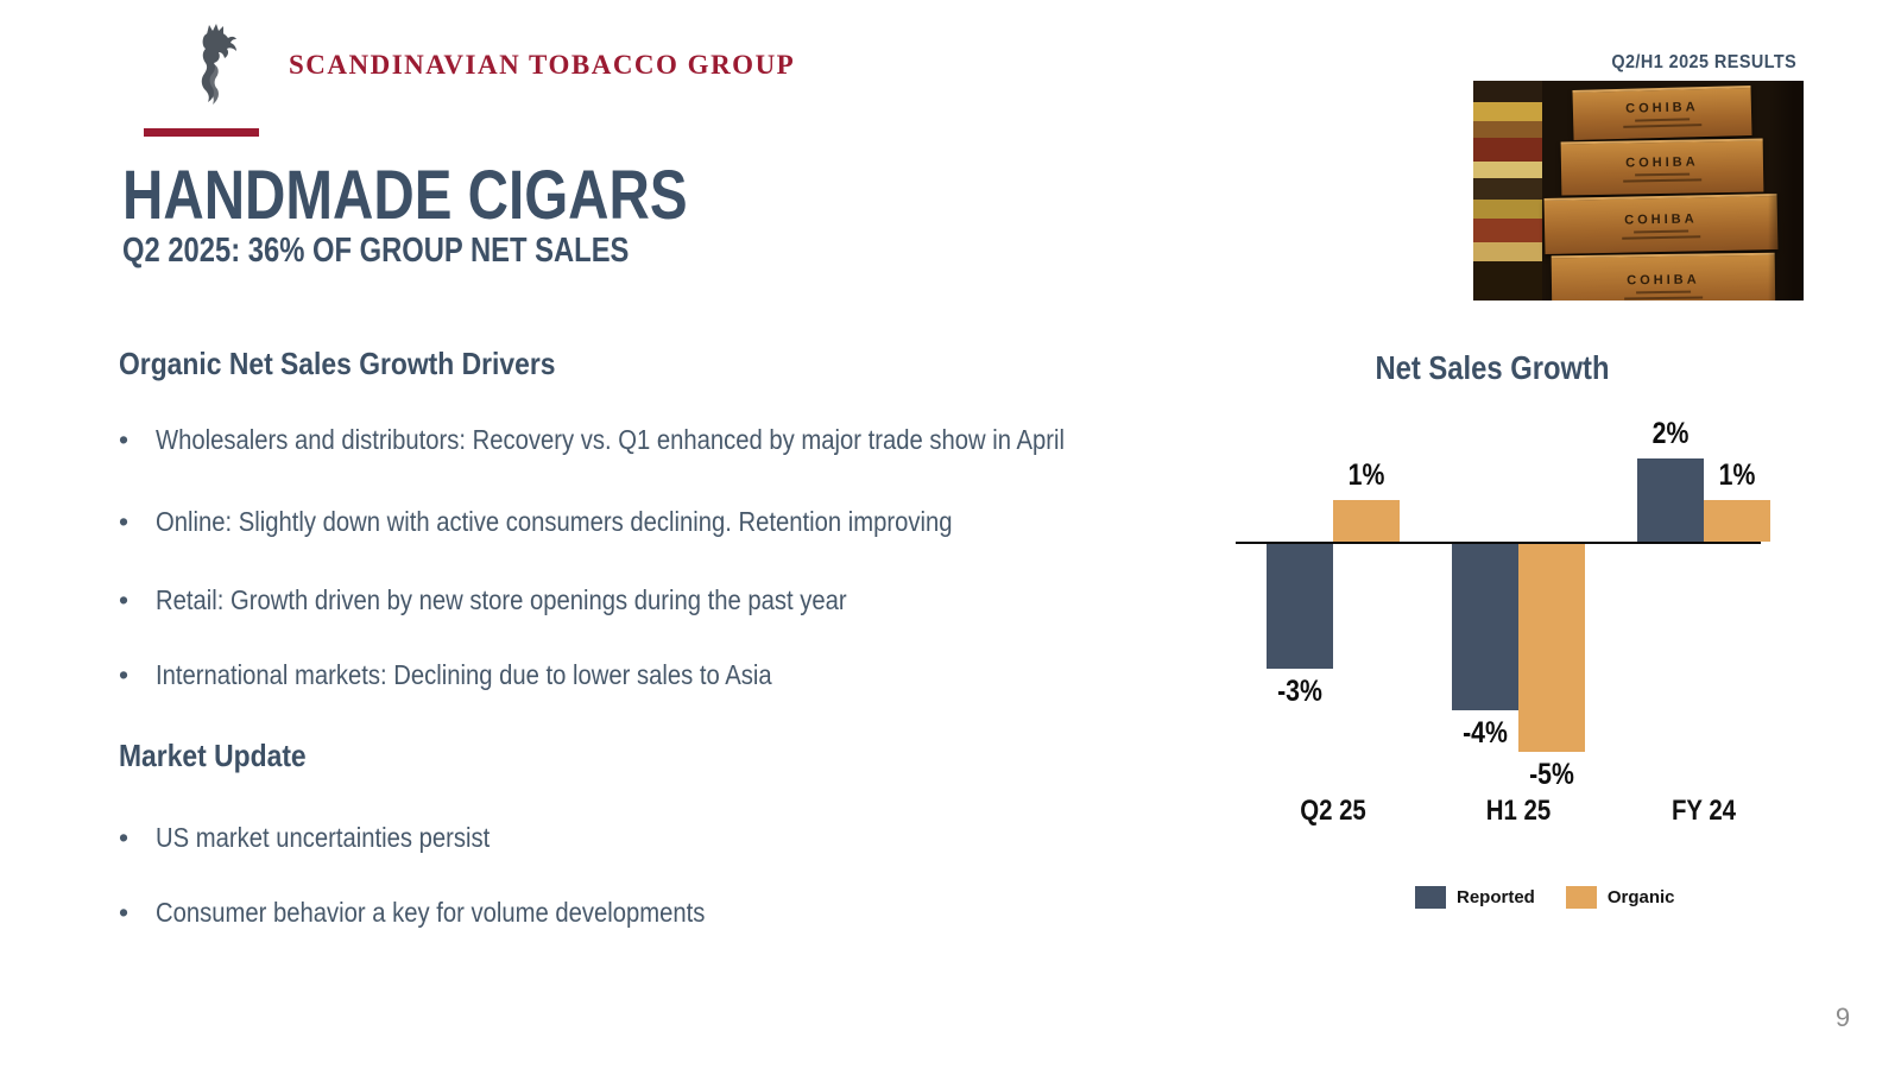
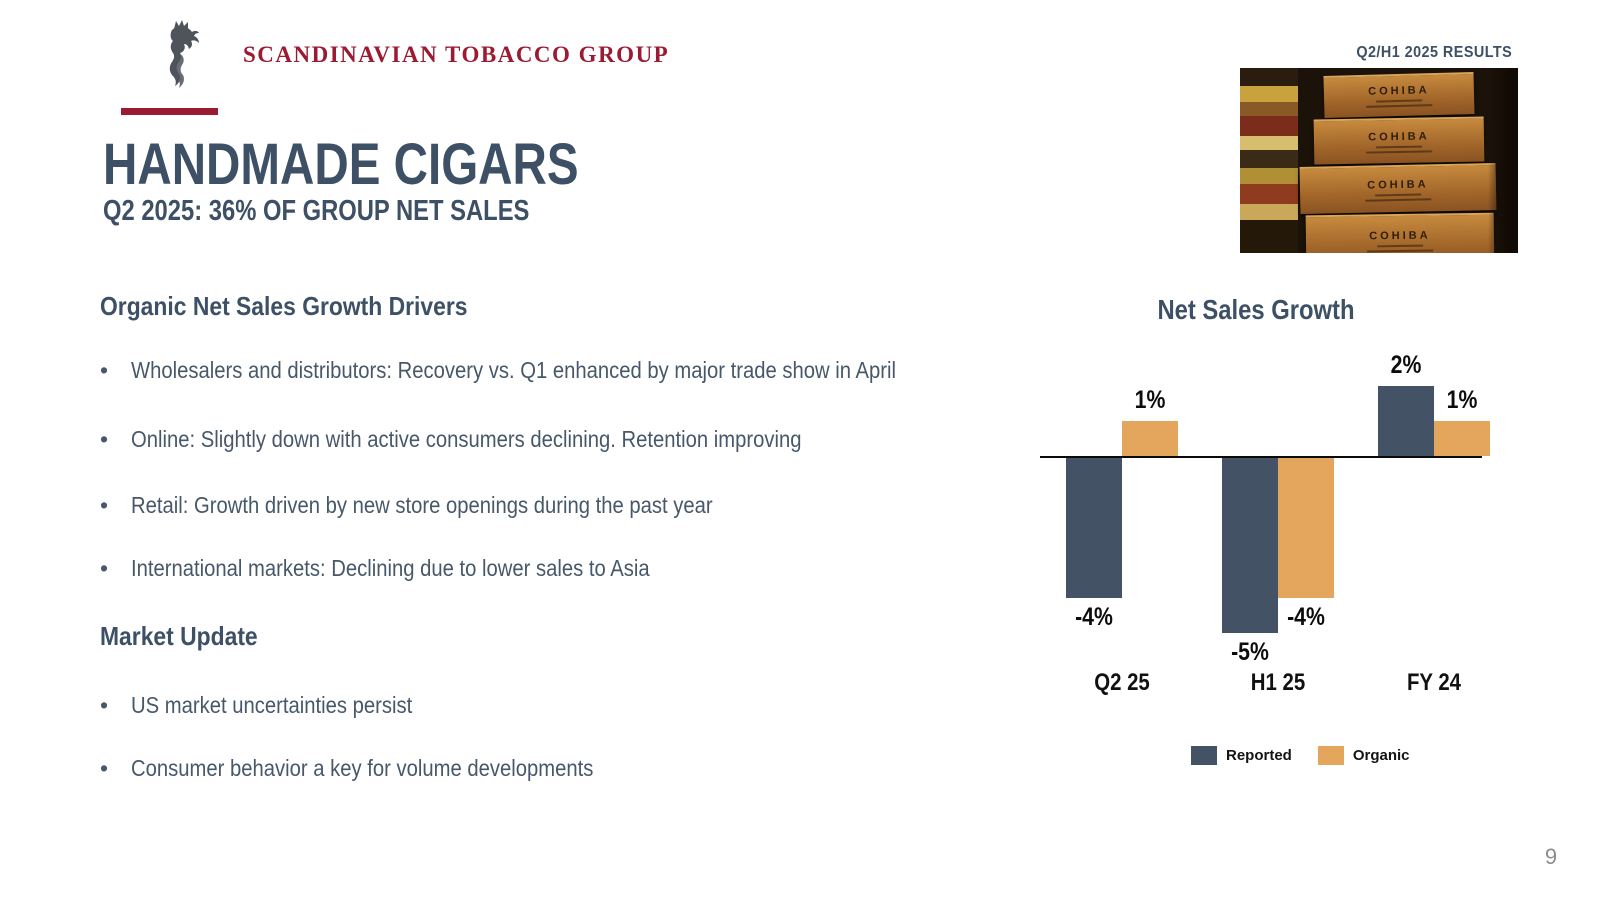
Reported/Q2 25: -3% -> -4%
Reported/H1 25: -4% -> -5%
Organic/H1 25: -5% -> -4%
